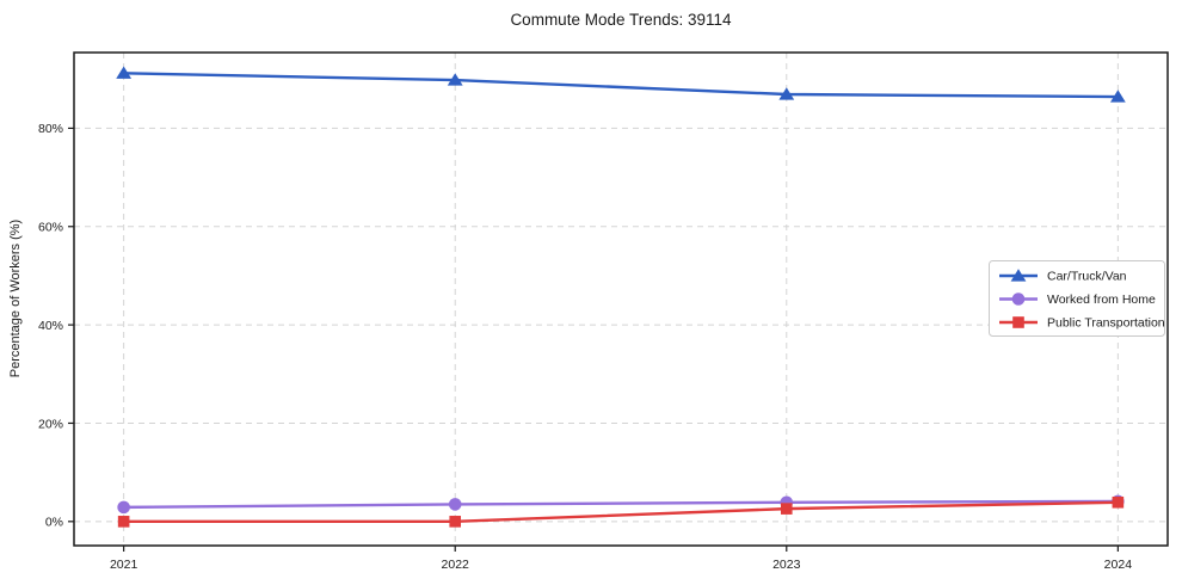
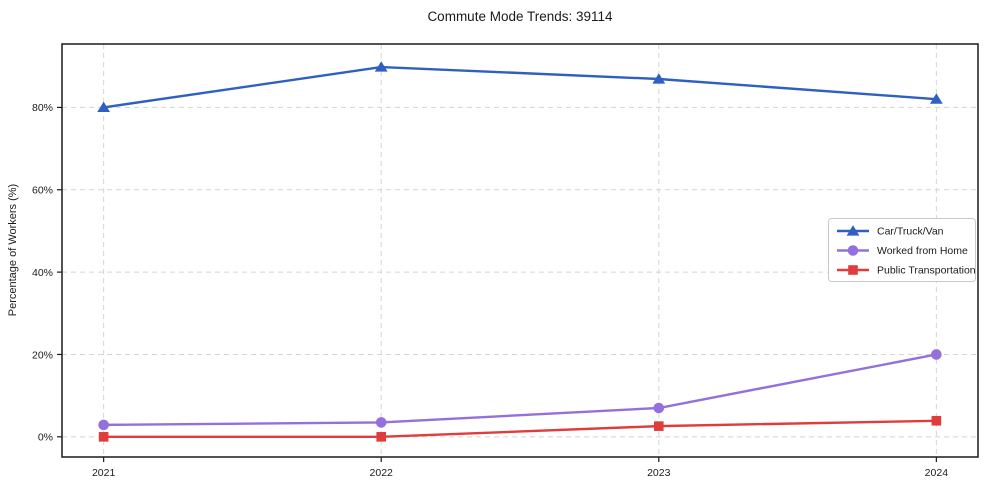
Car/Truck/Van/2021: 91% -> 80%
Worked from Home/2023: 4% -> 7%
Car/Truck/Van/2024: 86% -> 82%
Worked from Home/2024: 4% -> 20%
